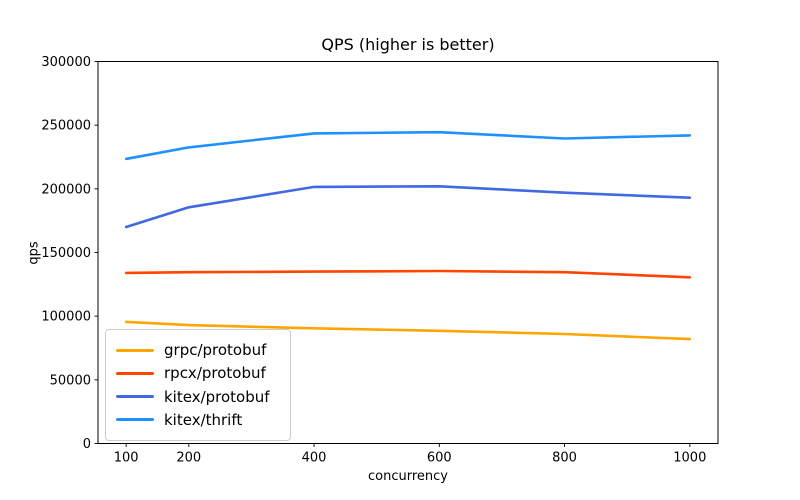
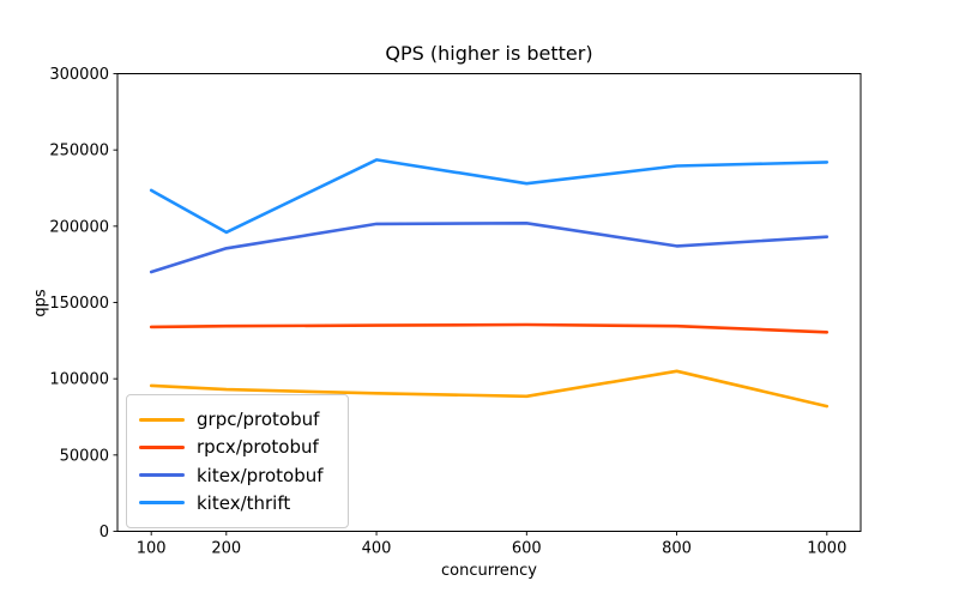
kitex/thrift/200: 232000 -> 196000
kitex/thrift/600: 244000 -> 228000
grpc/protobuf/800: 86000 -> 105000
kitex/protobuf/800: 197000 -> 187000
